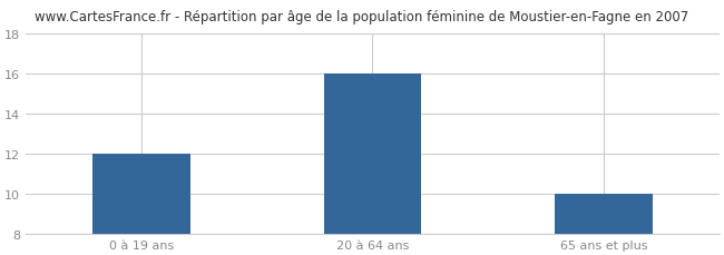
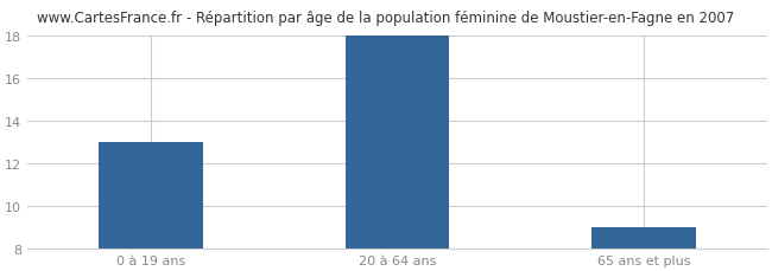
0 à 19 ans: 12 -> 13
20 à 64 ans: 16 -> 18
65 ans et plus: 10 -> 9
